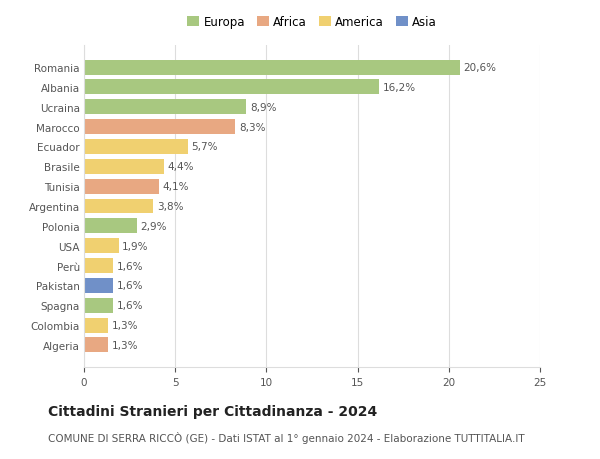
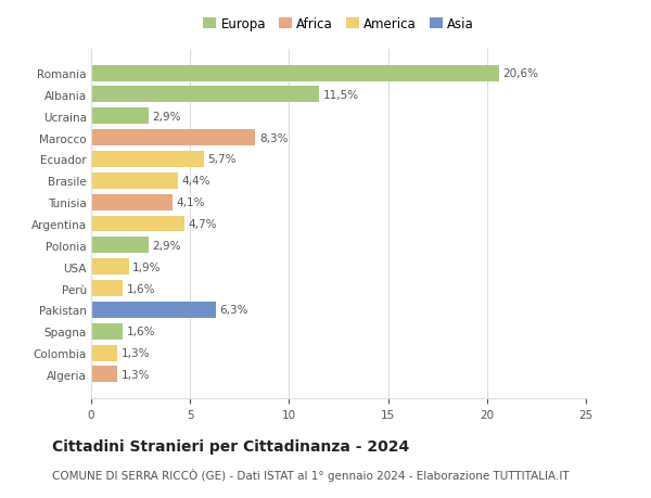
Albania: 16,2% -> 11,5%
Ucraina: 8,9% -> 2,9%
Argentina: 3,8% -> 4,7%
Pakistan: 1,6% -> 6,3%
